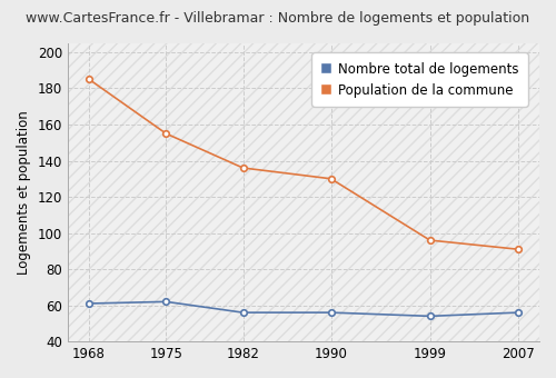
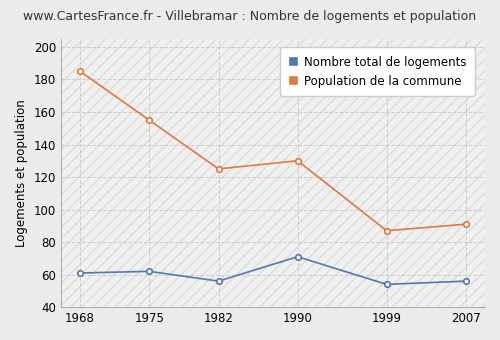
Population de la commune/1982: 136 -> 125
Nombre total de logements/1990: 56 -> 71
Population de la commune/1999: 96 -> 87
